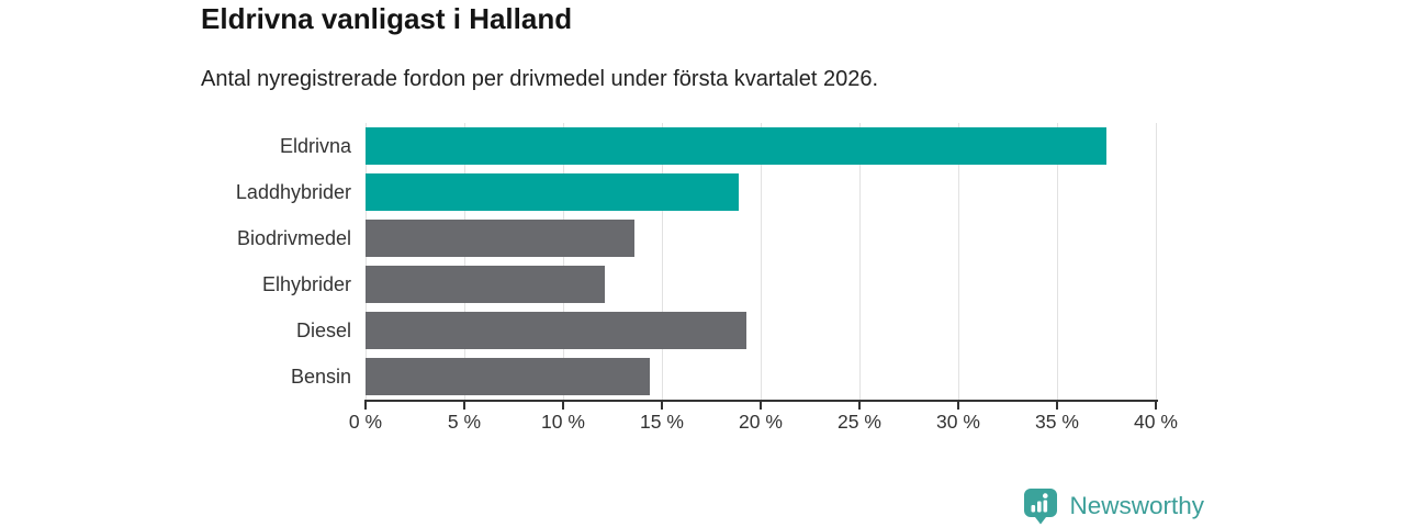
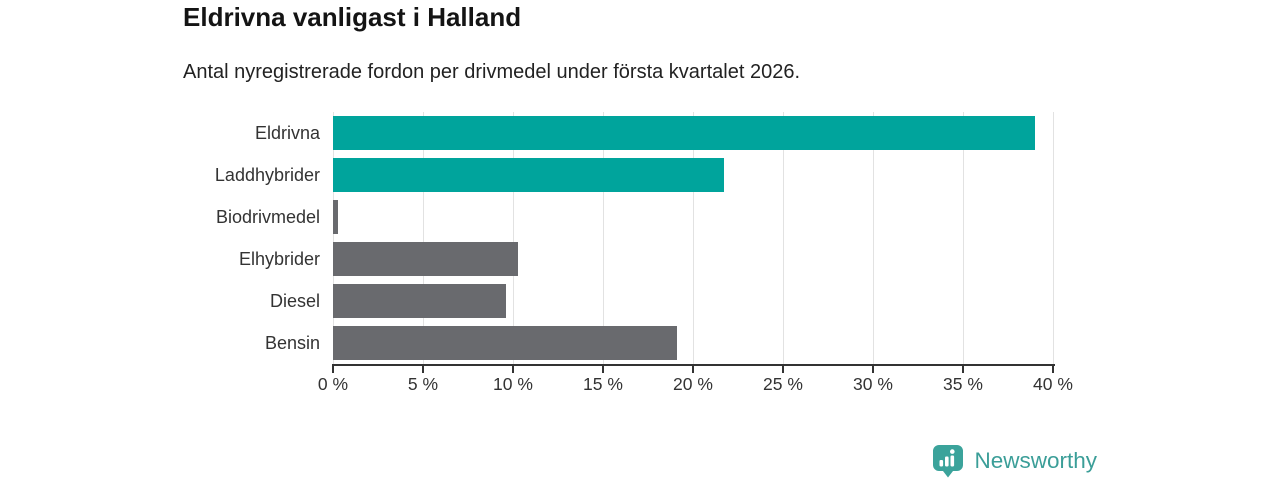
Eldrivna: 37.5% -> 39.0%
Laddhybrider: 18.9% -> 21.7%
Biodrivmedel: 13.6% -> 0.3%
Elhybrider: 12.1% -> 10.3%
Diesel: 19.3% -> 9.6%
Bensin: 14.4% -> 19.1%
